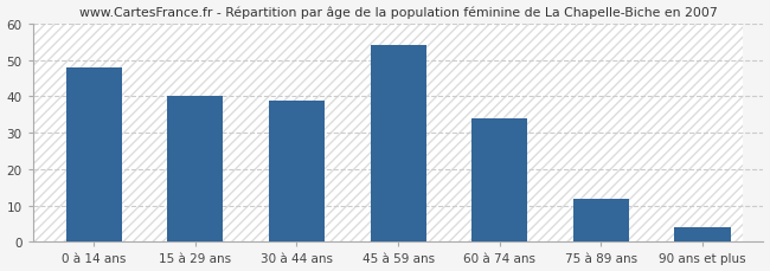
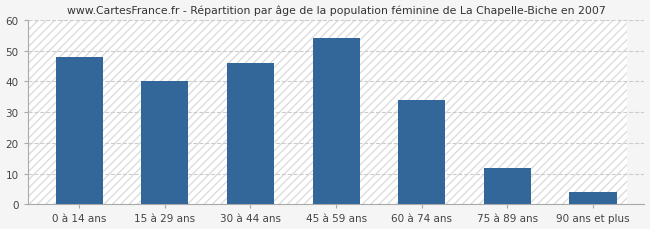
30 à 44 ans: 39 -> 46
